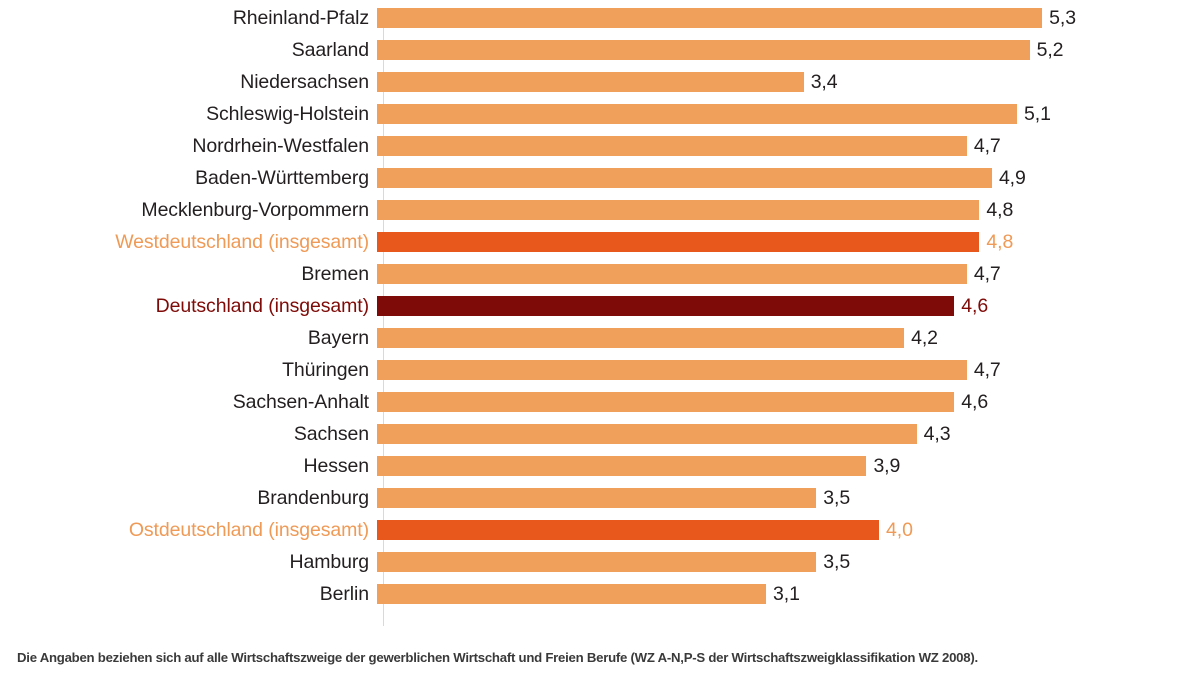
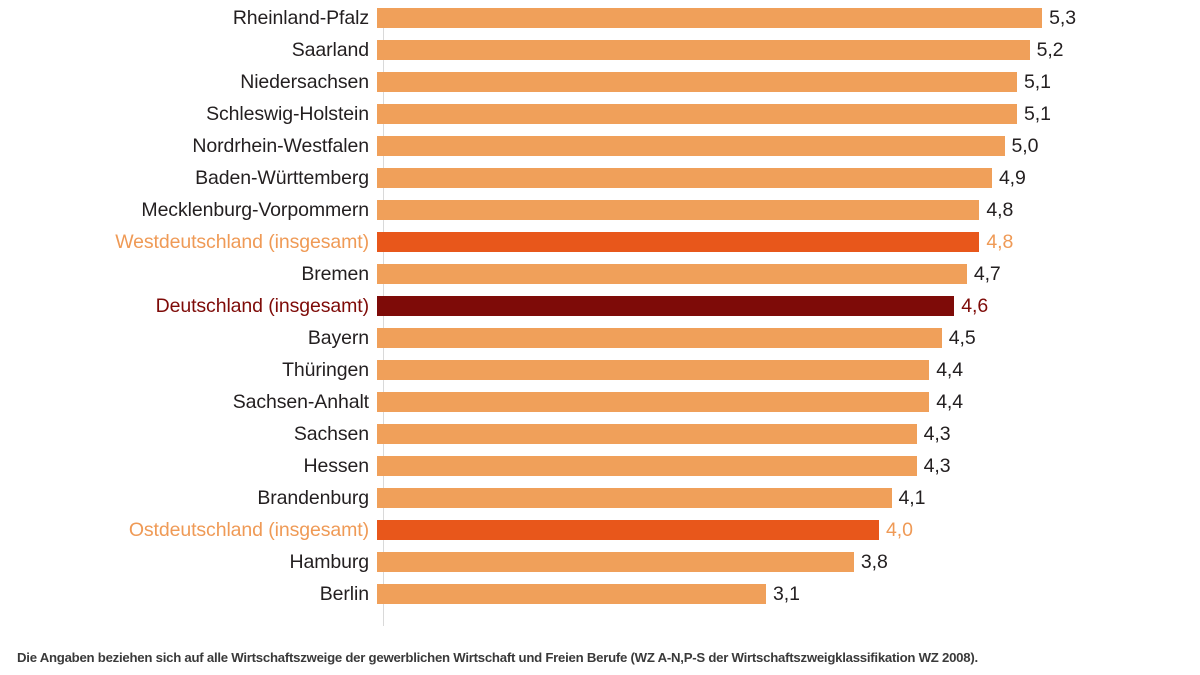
Niedersachsen: 3,4 -> 5,1
Nordrhein-Westfalen: 4,7 -> 5,0
Bayern: 4,2 -> 4,5
Thüringen: 4,7 -> 4,4
Sachsen-Anhalt: 4,6 -> 4,4
Hessen: 3,9 -> 4,3
Brandenburg: 3,5 -> 4,1
Hamburg: 3,5 -> 3,8
